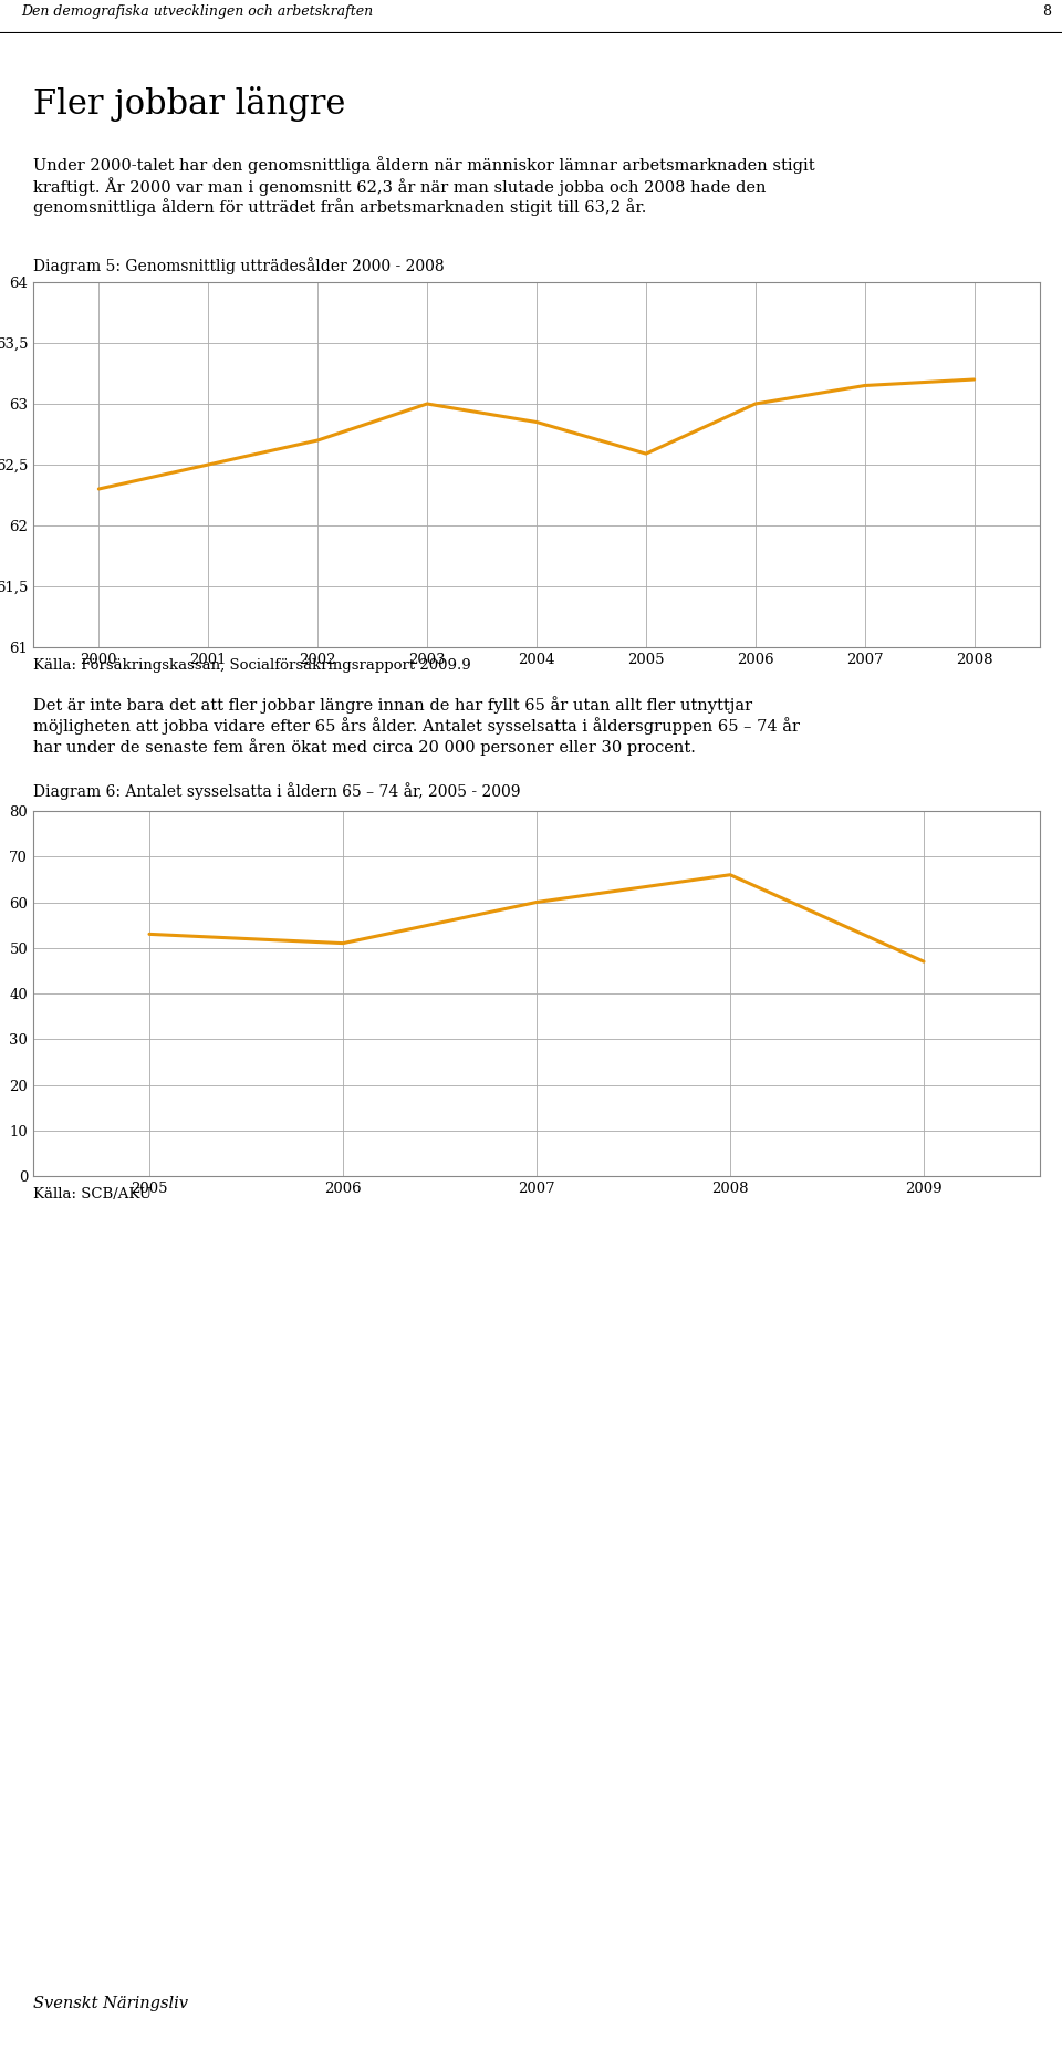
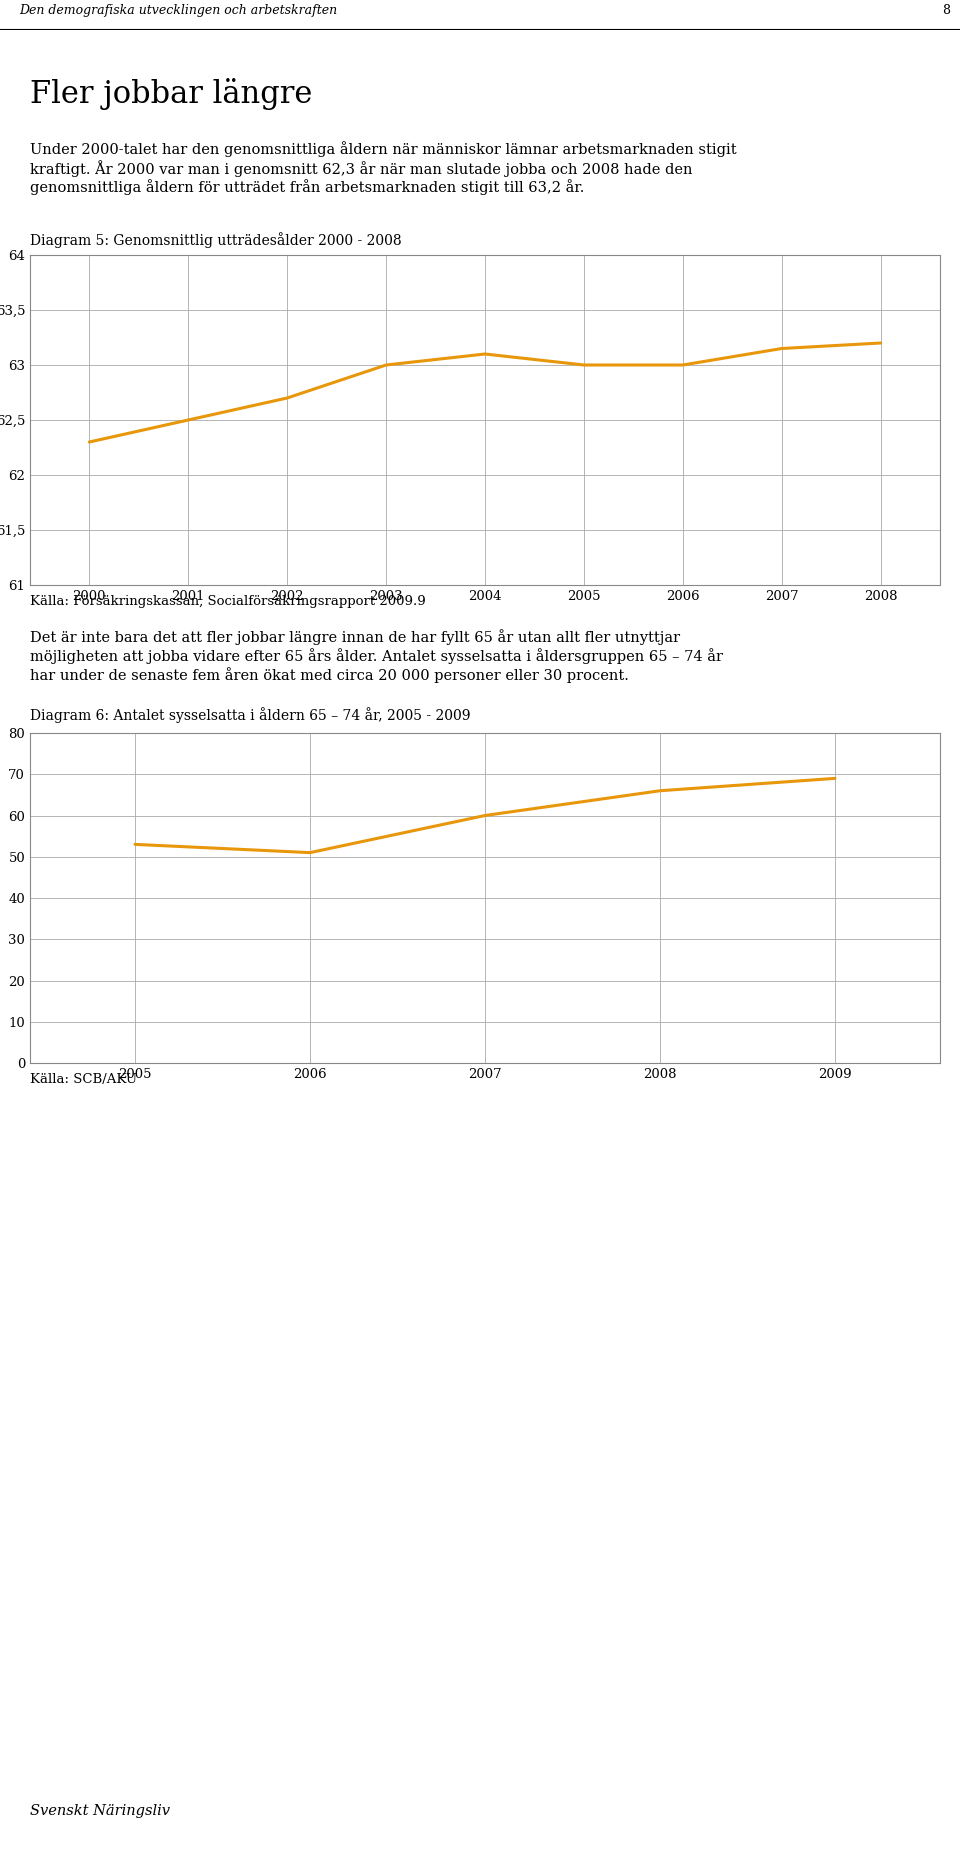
2004: 62.85 -> 63.10
2005: 62.59 -> 63.00
2009: 47 -> 69
